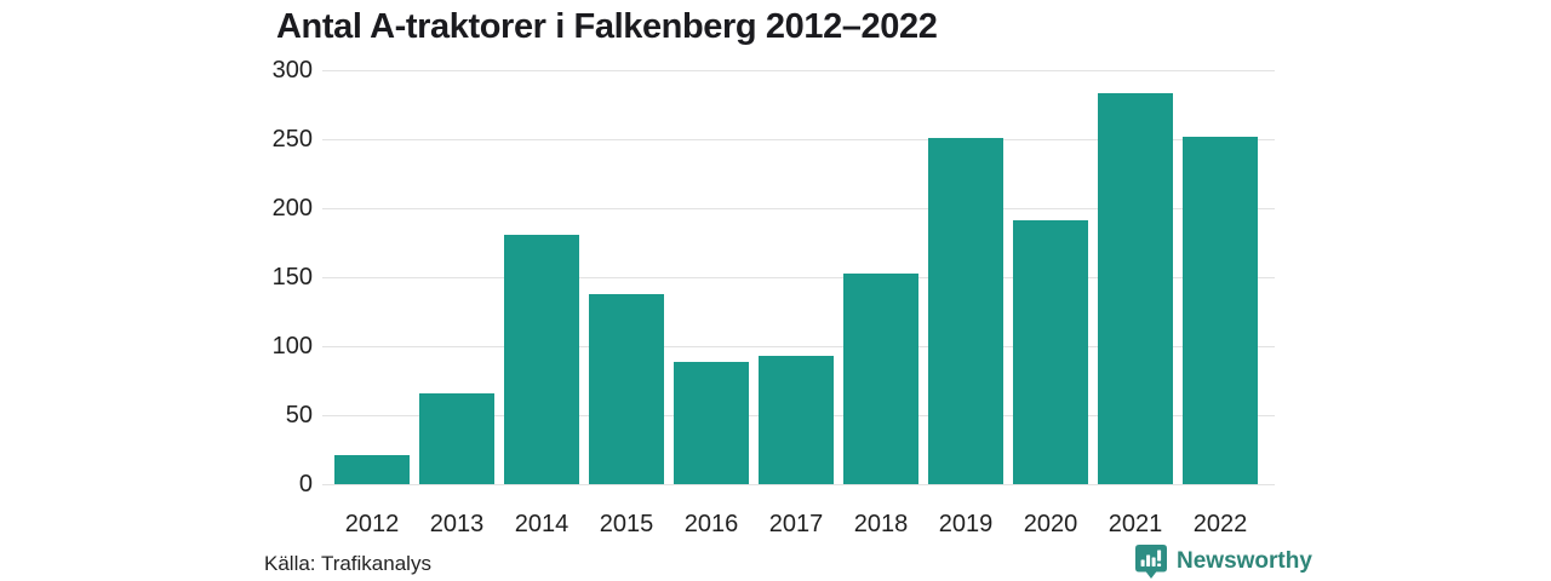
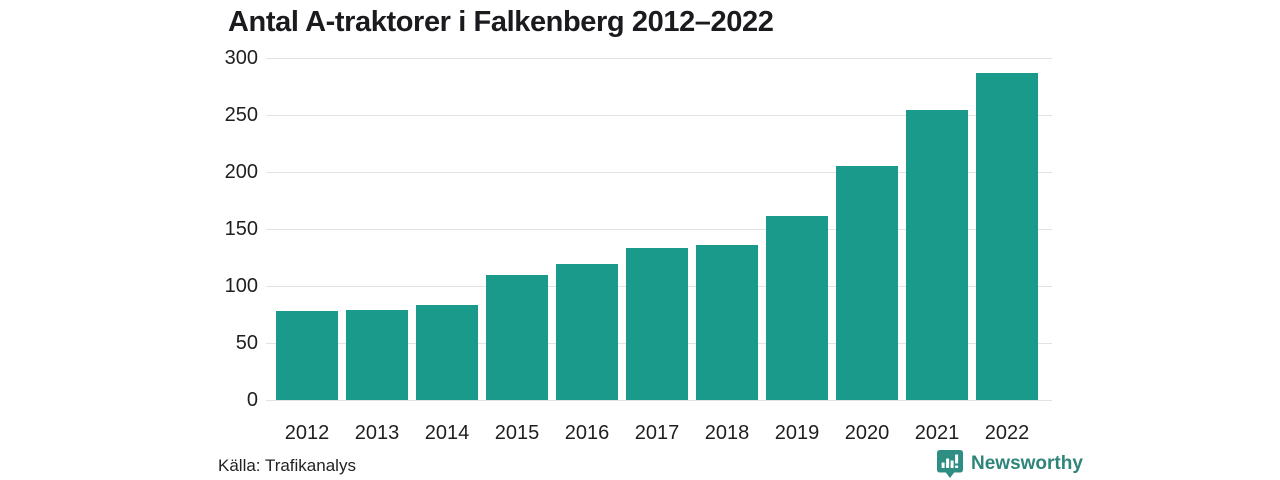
2012: 21 -> 78
2013: 66 -> 79
2014: 181 -> 83
2015: 138 -> 110
2016: 89 -> 119
2017: 93 -> 133
2018: 153 -> 136
2019: 251 -> 161
2020: 191 -> 205
2021: 283 -> 254
2022: 252 -> 287
